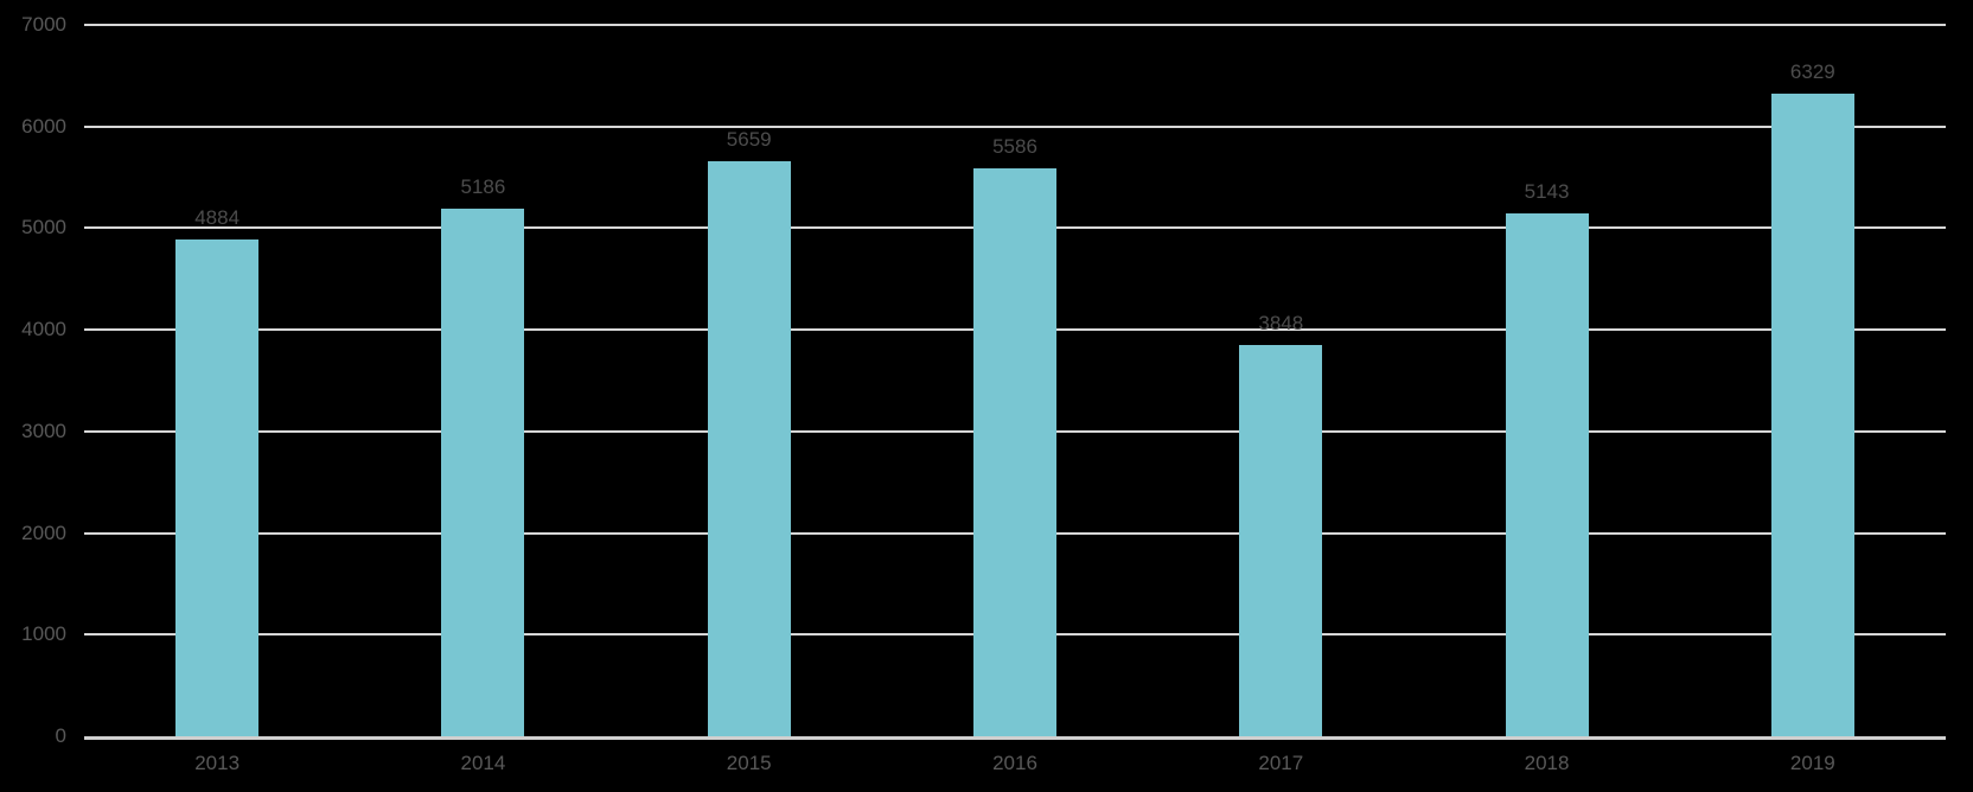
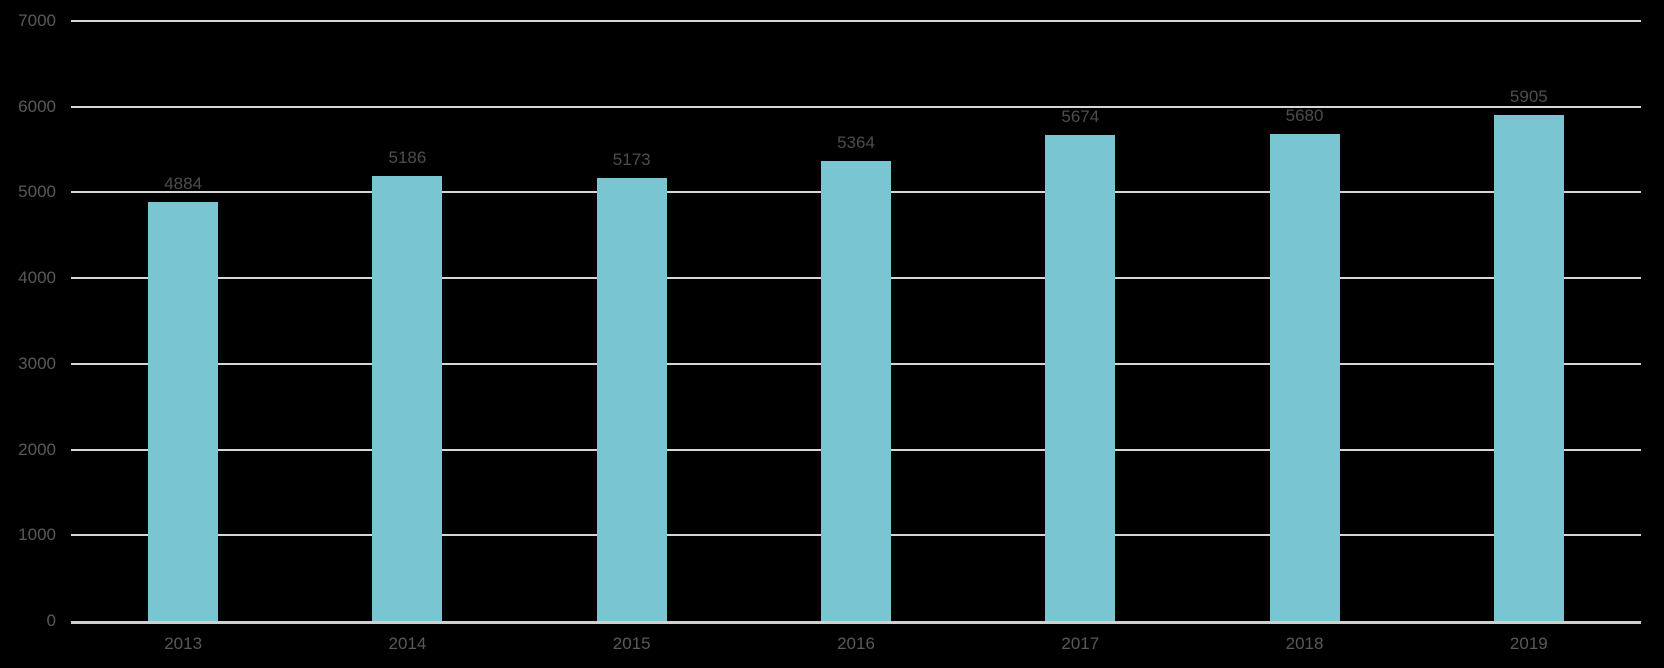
2015: 5659 -> 5173
2016: 5586 -> 5364
2017: 3848 -> 5674
2018: 5143 -> 5680
2019: 6329 -> 5905
